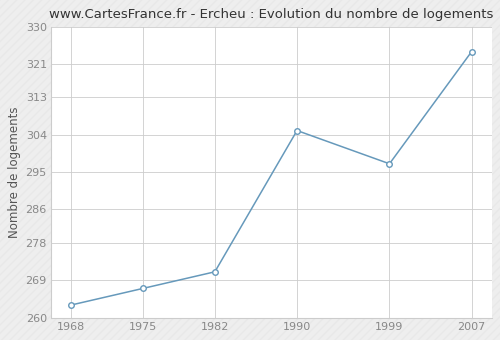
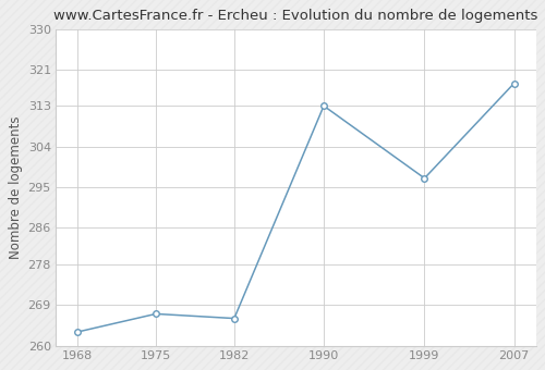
1982: 271 -> 266
1990: 305 -> 313
2007: 324 -> 318
